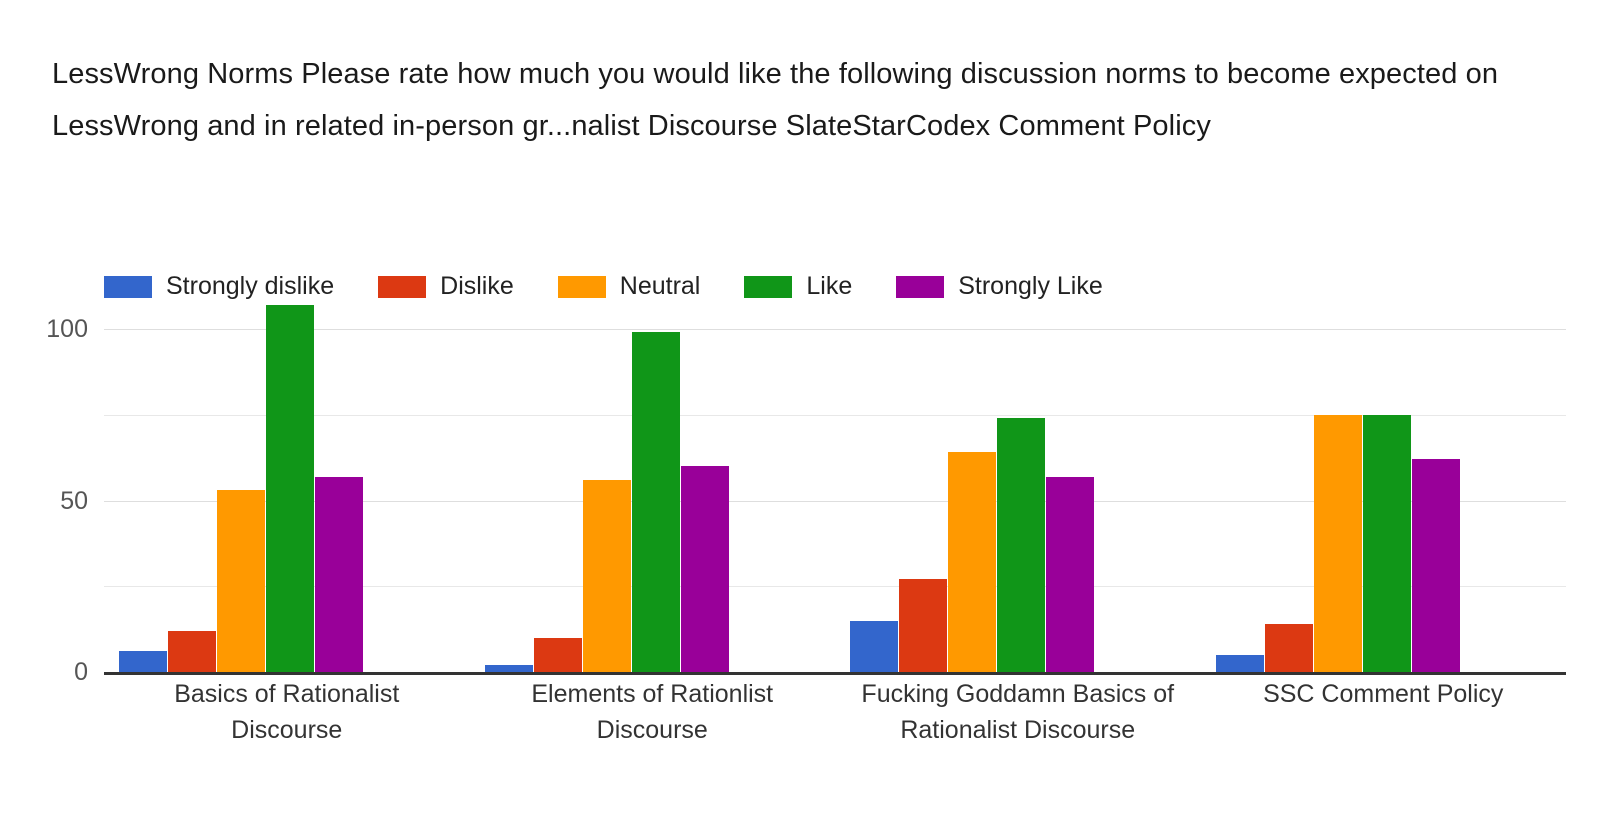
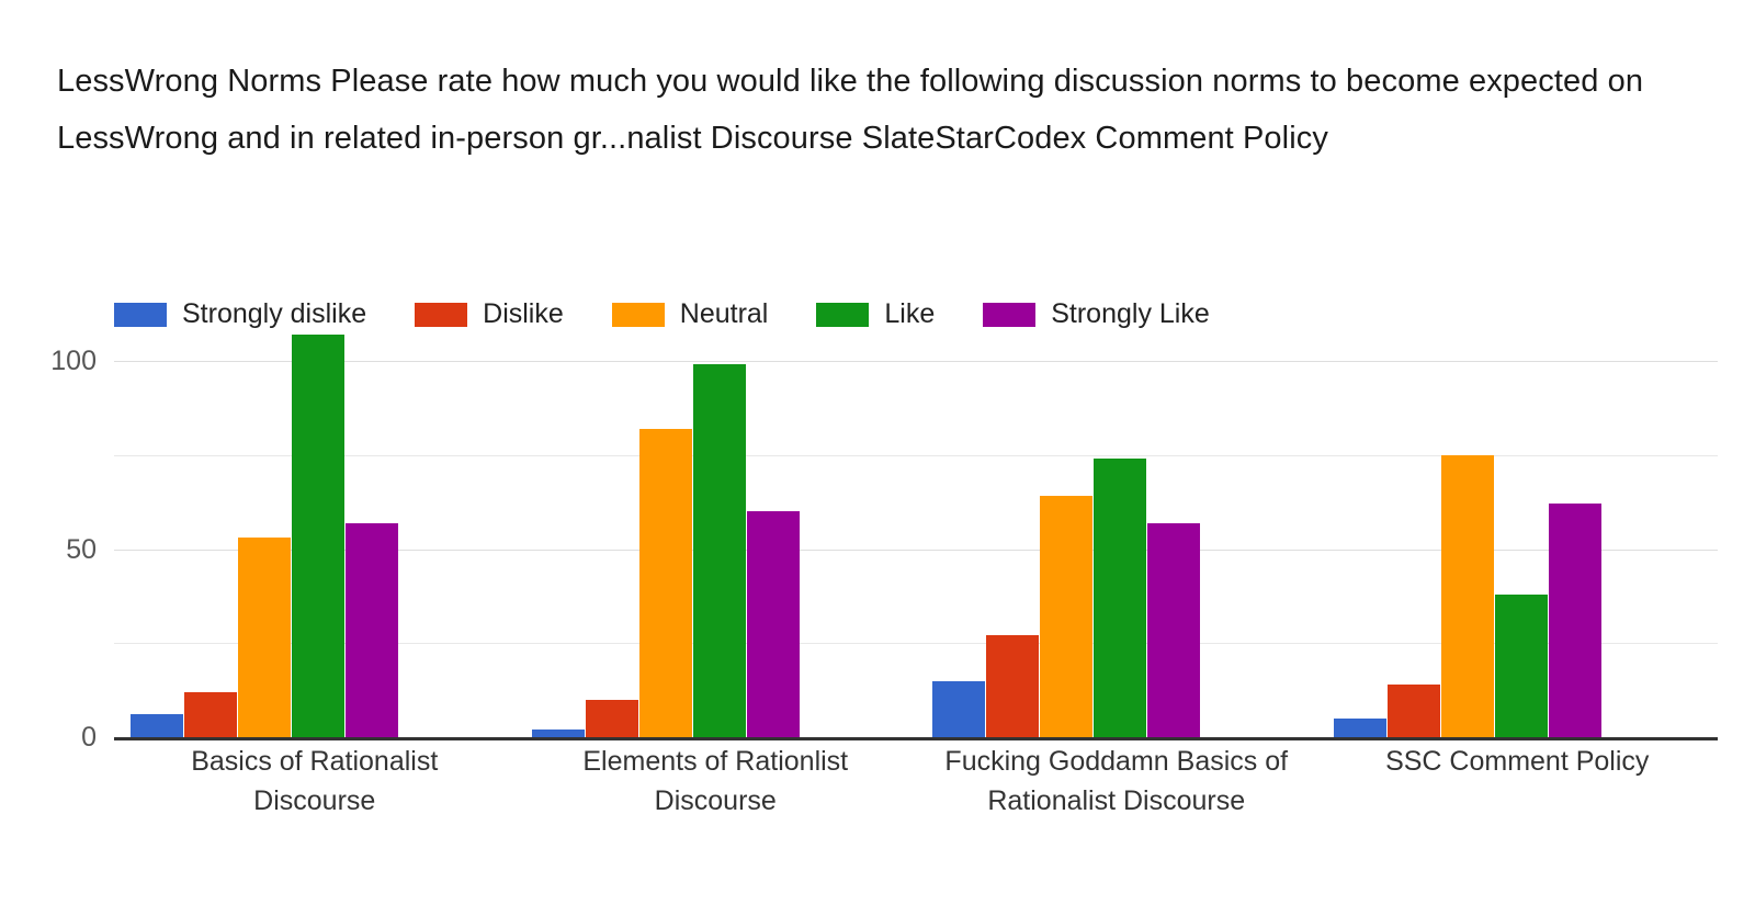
Neutral/Elements of Rationlist Discourse: 56 -> 82
Like/SSC Comment Policy: 75 -> 38
